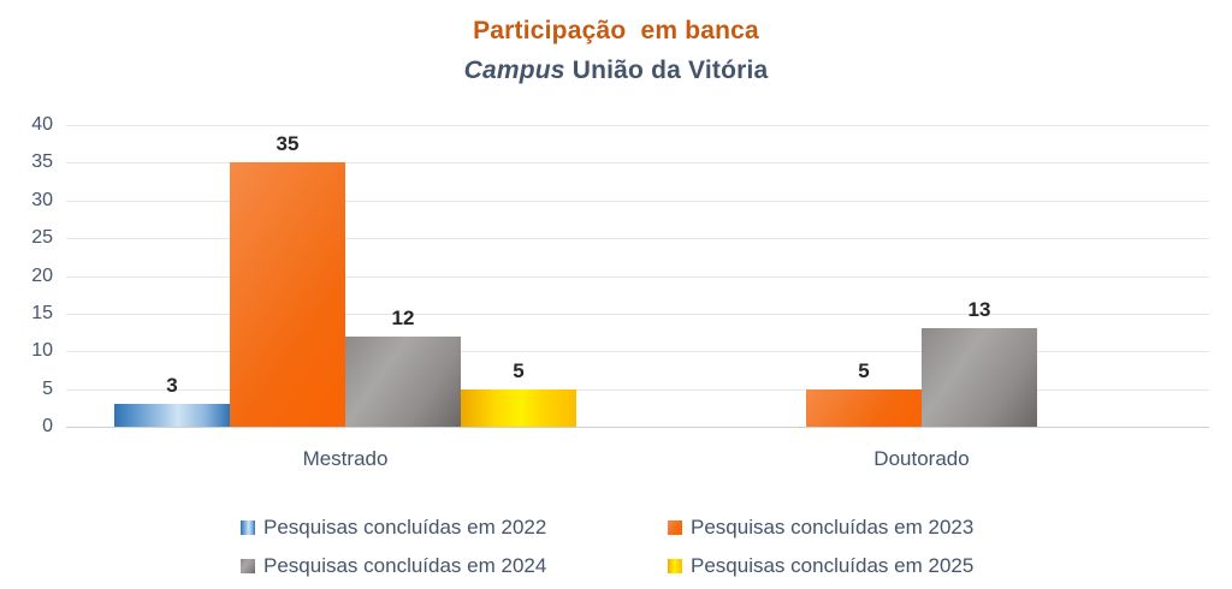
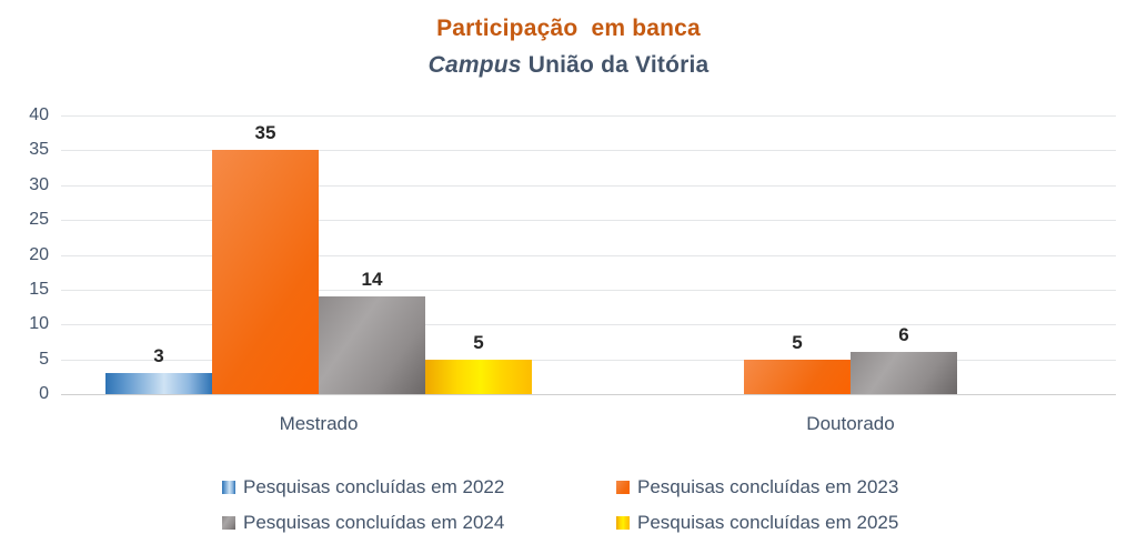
Pesquisas concluídas em 2024/Mestrado: 12 -> 14
Pesquisas concluídas em 2024/Doutorado: 13 -> 6
